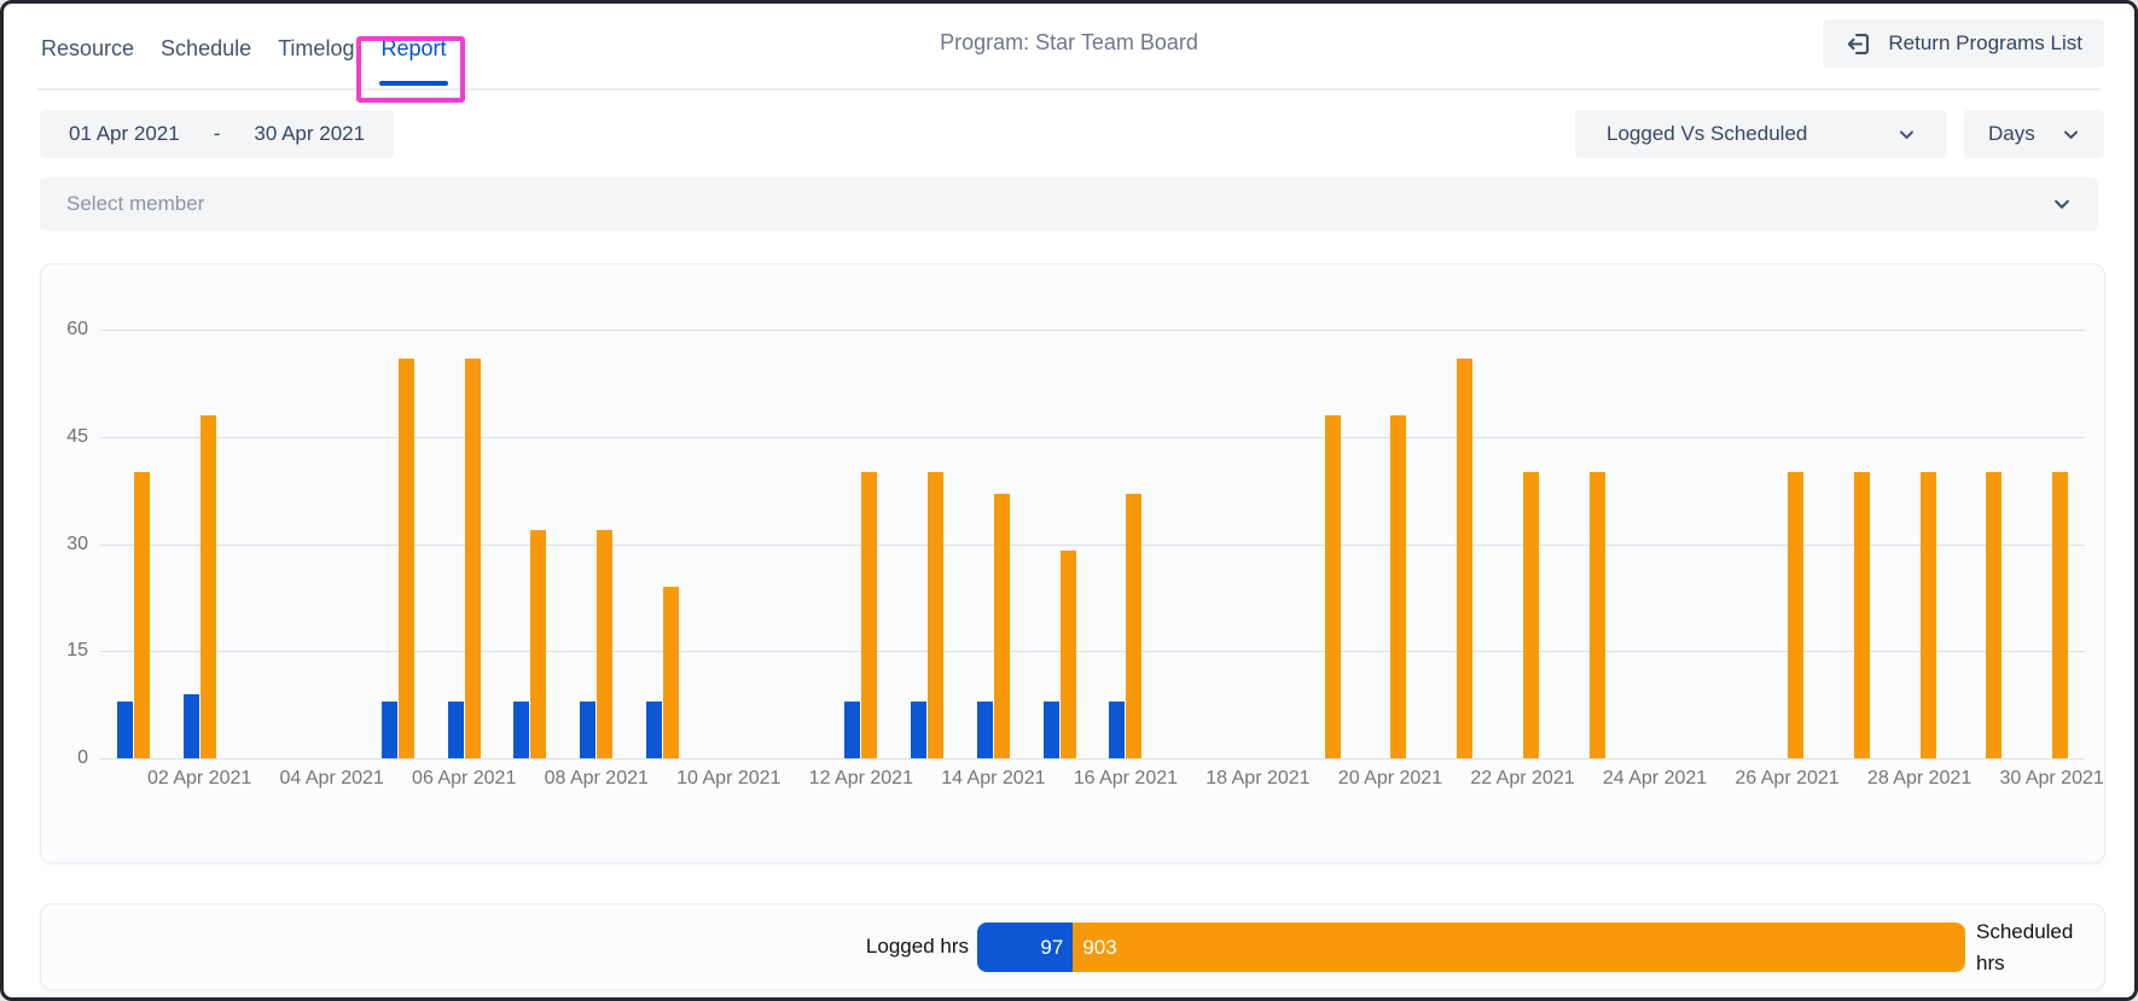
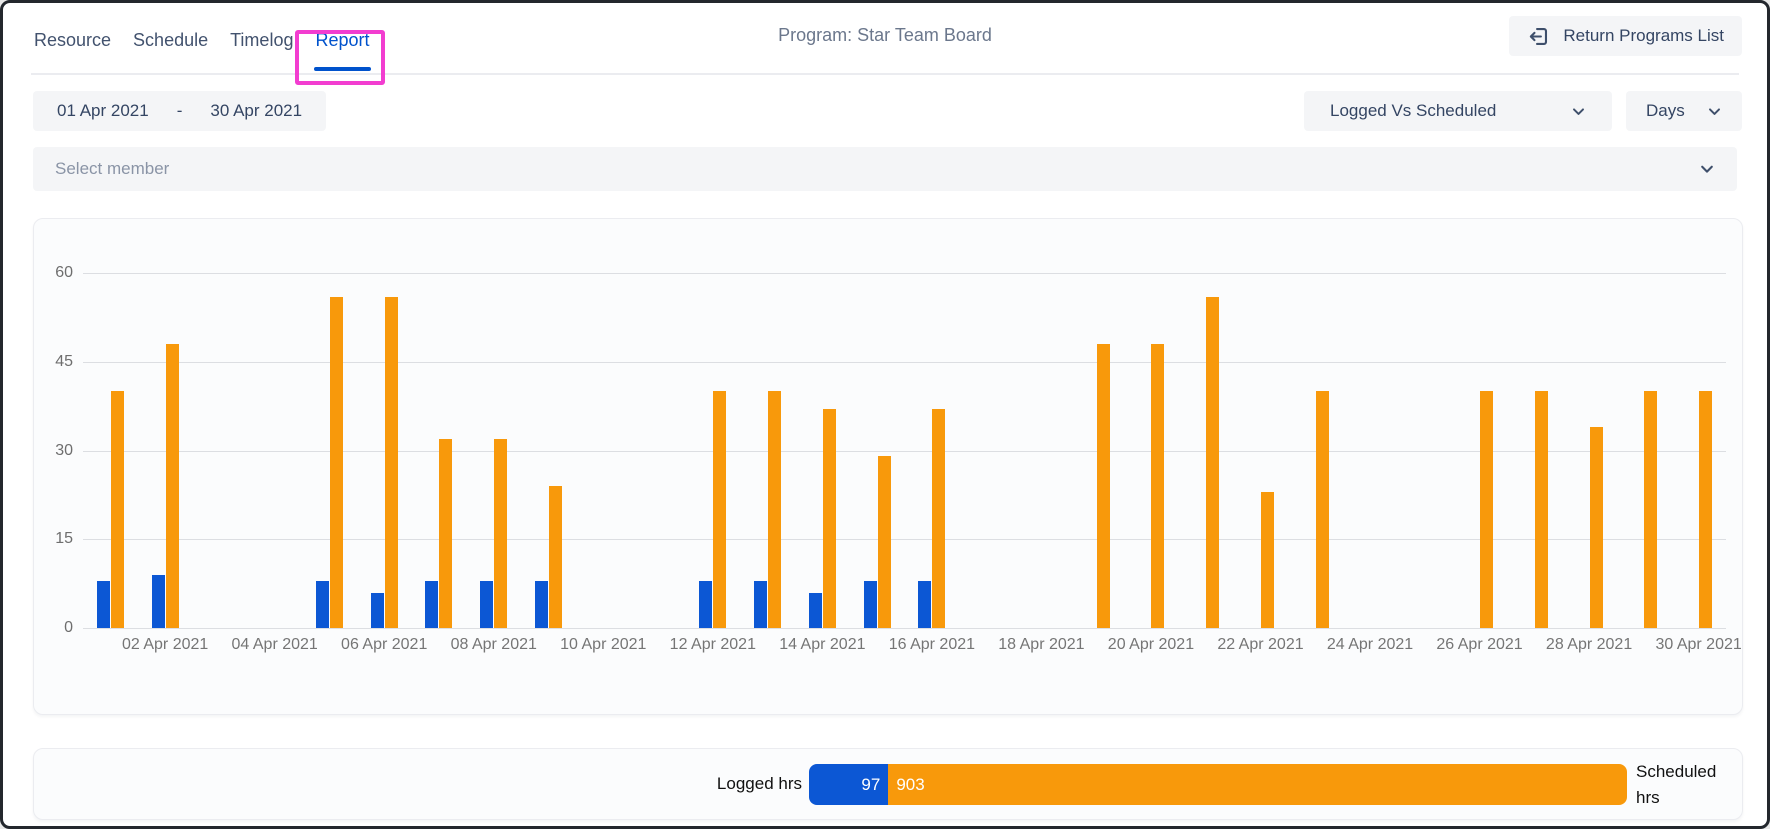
Logged hrs/06 Apr 2021: 8 -> 6
Logged hrs/14 Apr 2021: 8 -> 6
Scheduled hrs/22 Apr 2021: 40 -> 23
Scheduled hrs/28 Apr 2021: 40 -> 34
